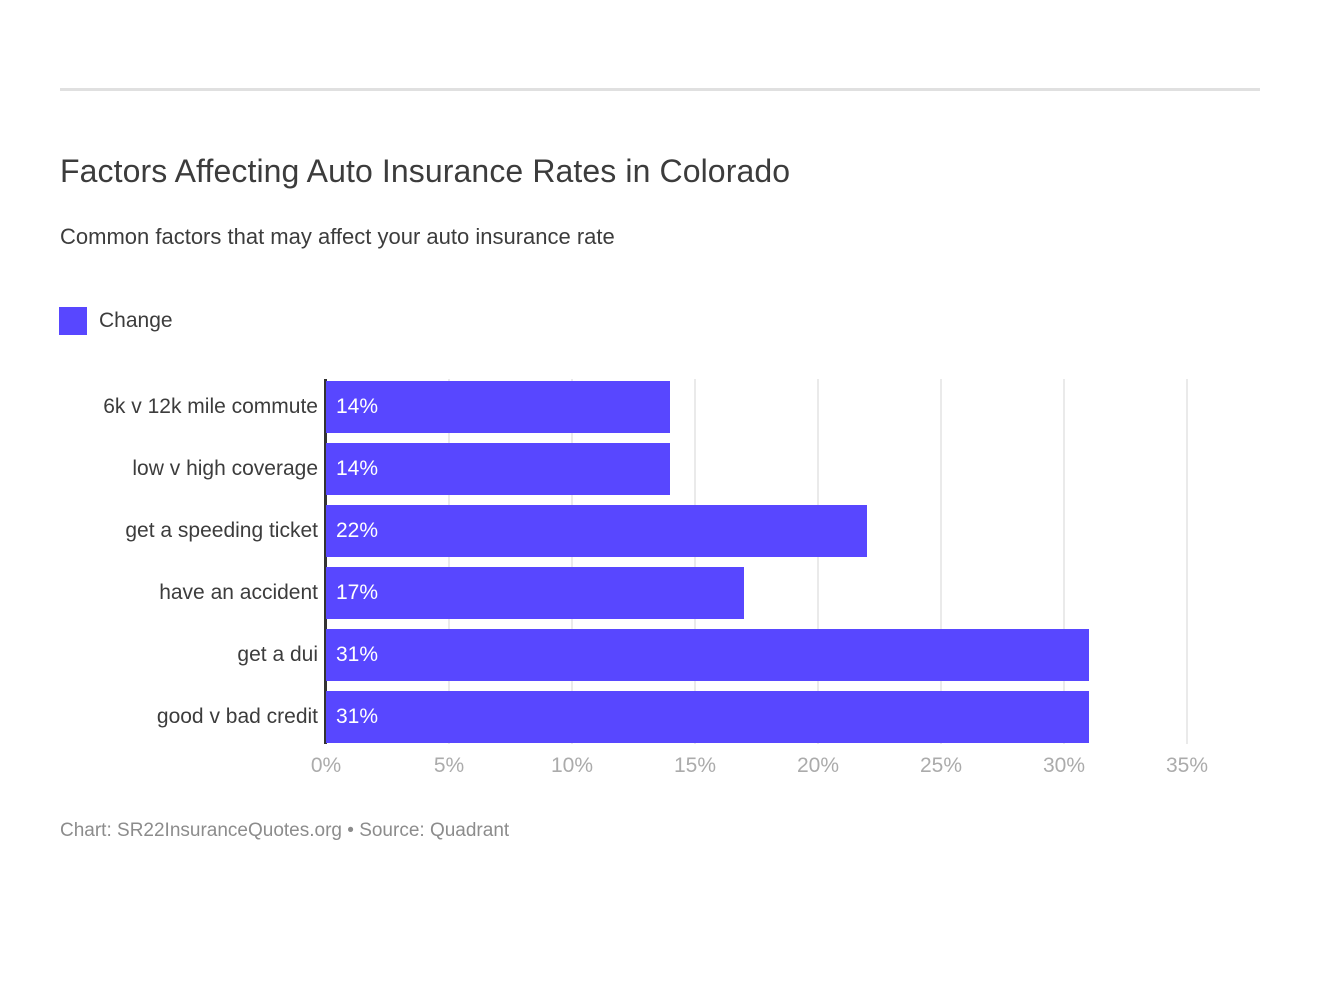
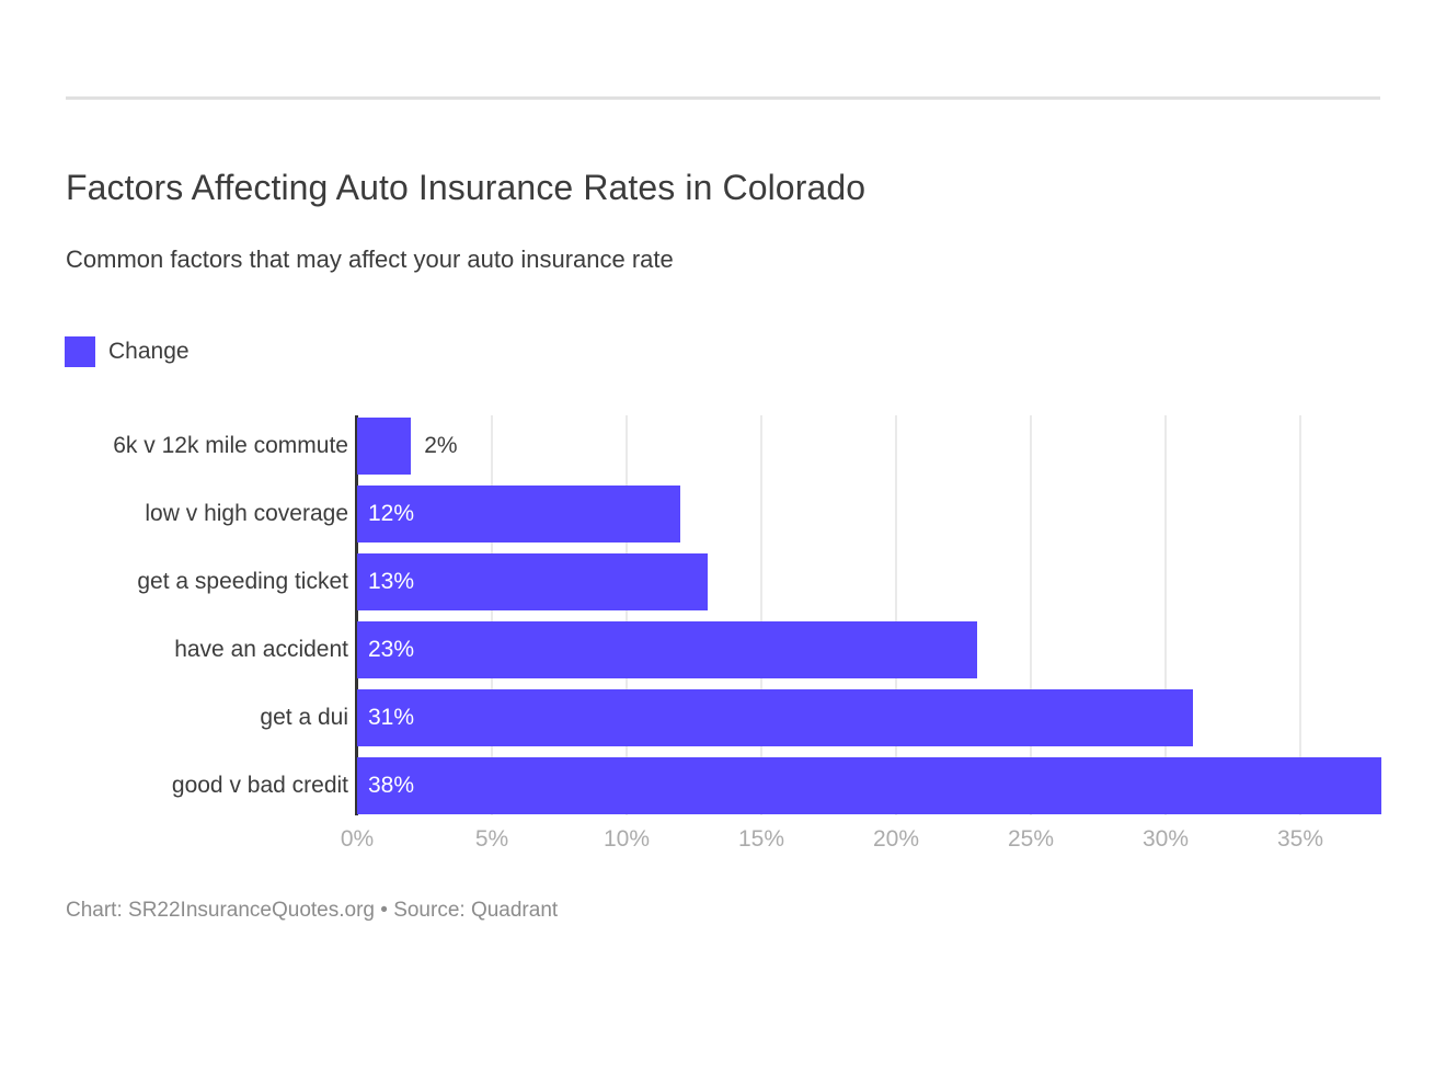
6k v 12k mile commute: 14% -> 2%
low v high coverage: 14% -> 12%
get a speeding ticket: 22% -> 13%
have an accident: 17% -> 23%
good v bad credit: 31% -> 38%
